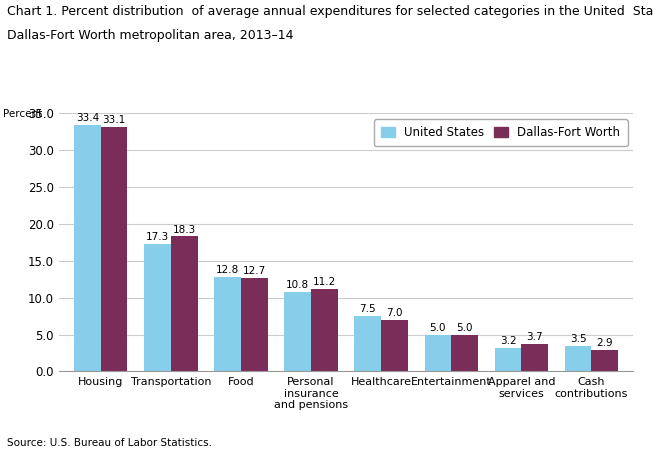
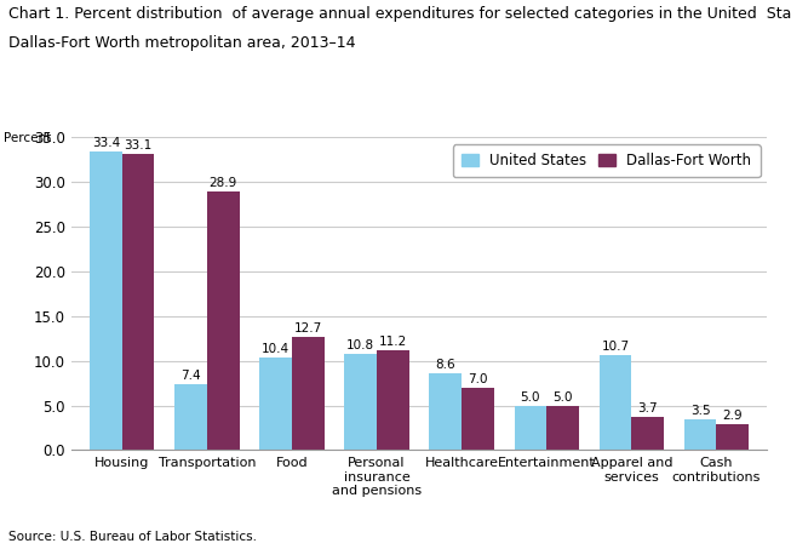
United States/Transportation: 17.3 -> 7.4
Dallas-Fort Worth/Transportation: 18.3 -> 28.9
United States/Food: 12.8 -> 10.4
United States/Healthcare: 7.5 -> 8.6
United States/Apparel and services: 3.2 -> 10.7
